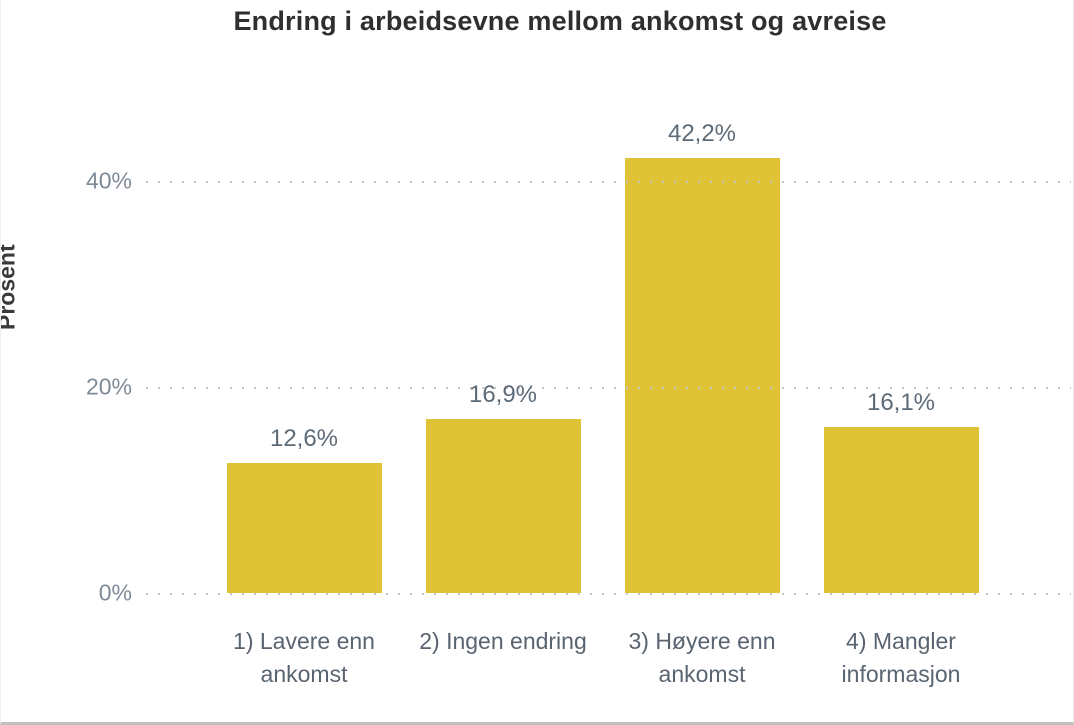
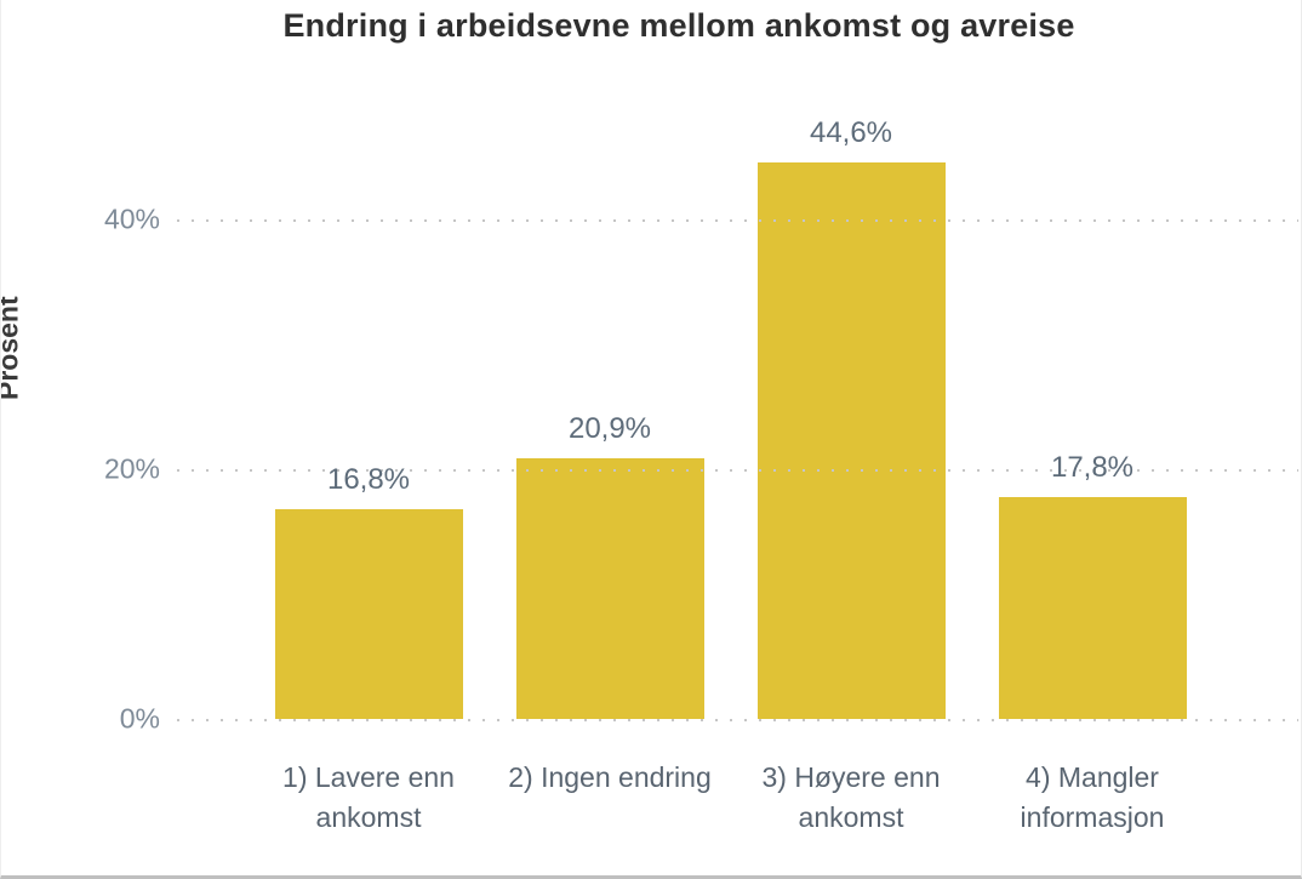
1) Lavere enn ankomst: 12,6% -> 16,8%
2) Ingen endring: 16,9% -> 20,9%
3) Høyere enn ankomst: 42,2% -> 44,6%
4) Mangler informasjon: 16,1% -> 17,8%
